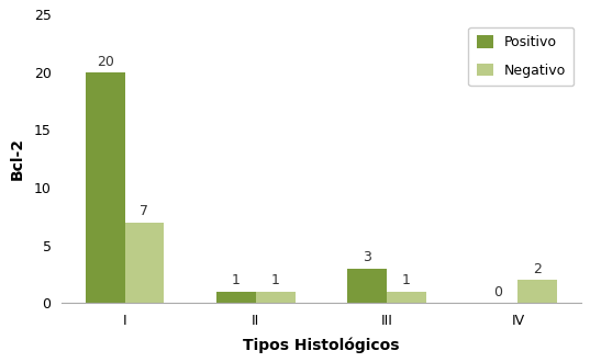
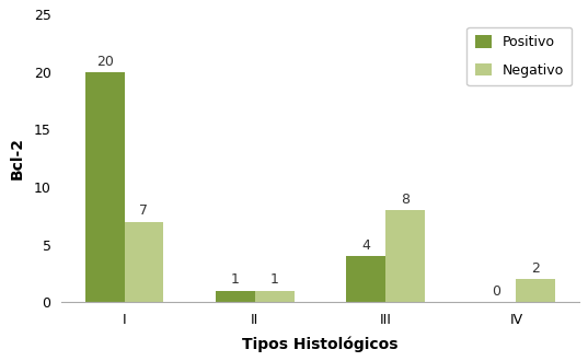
Positivo/III: 3 -> 4
Negativo/III: 1 -> 8
